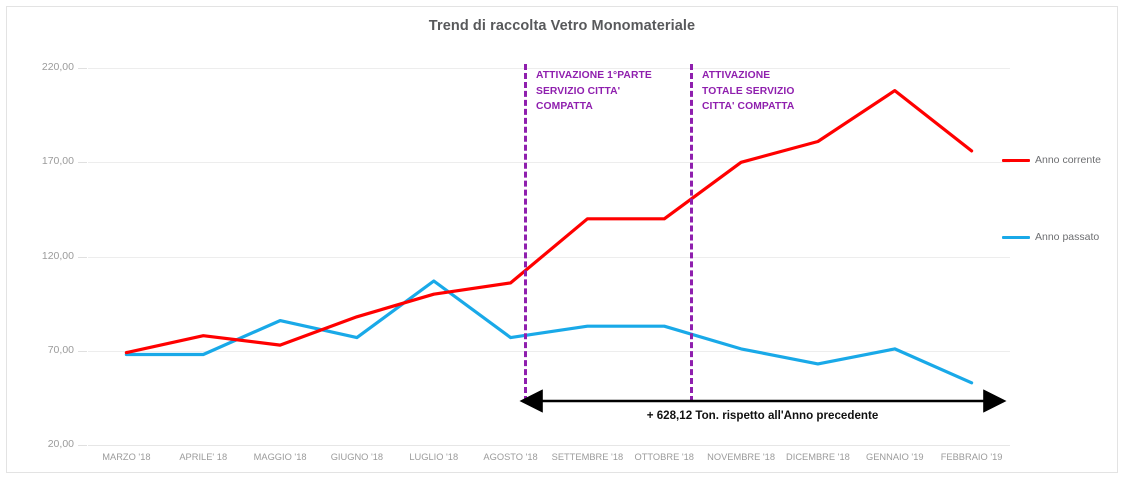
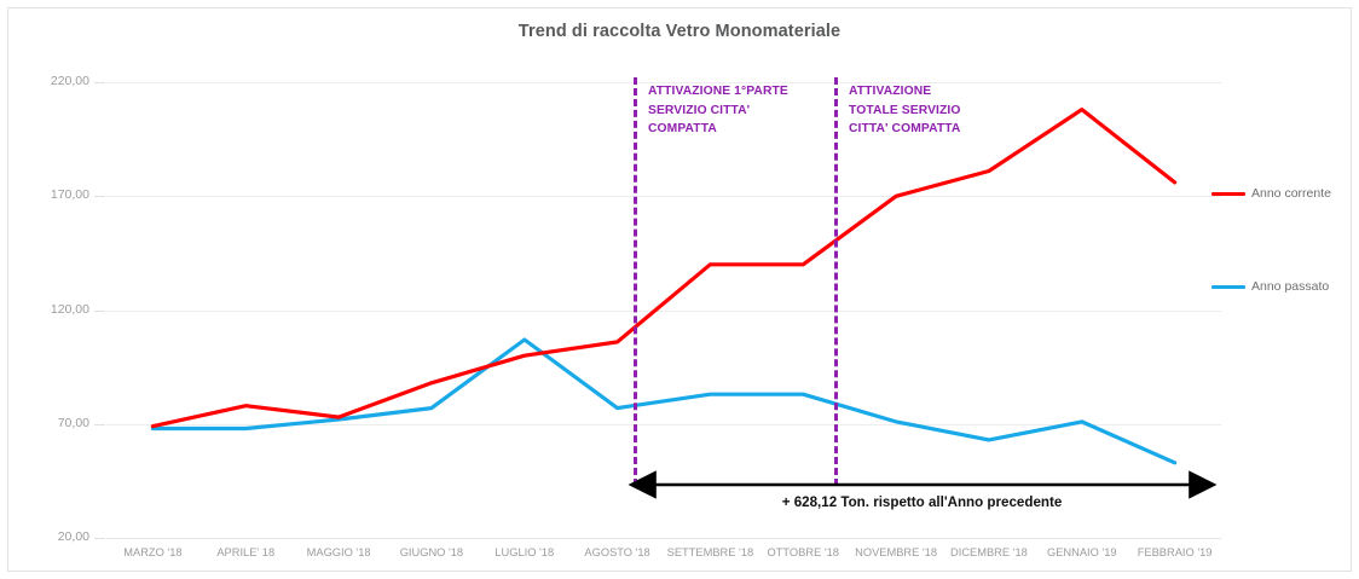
Anno passato/MAGGIO '18: 86 -> 72
